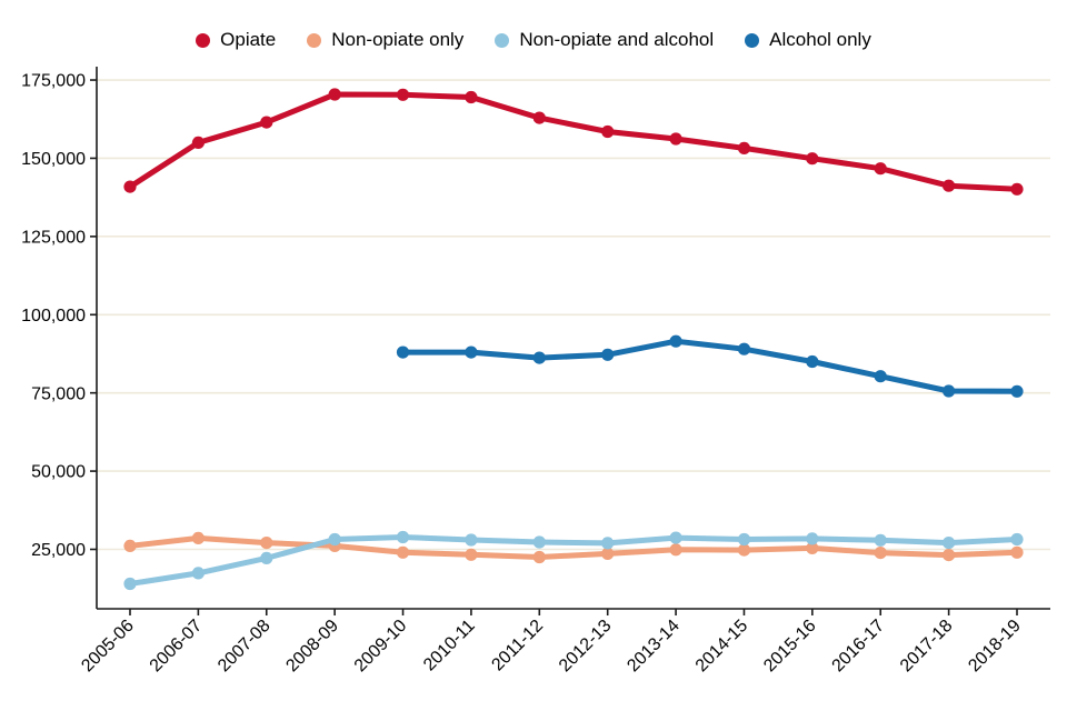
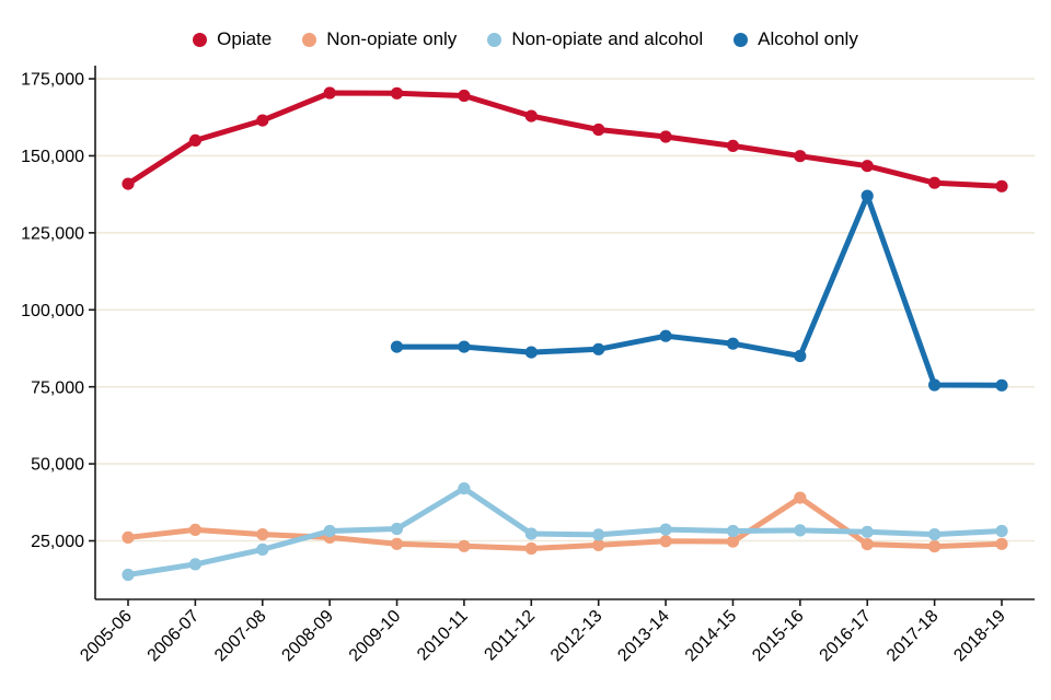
Non-opiate and alcohol/2010-11: 28000 -> 42000
Non-opiate only/2015-16: 25000 -> 39000
Alcohol only/2016-17: 80000 -> 137000
